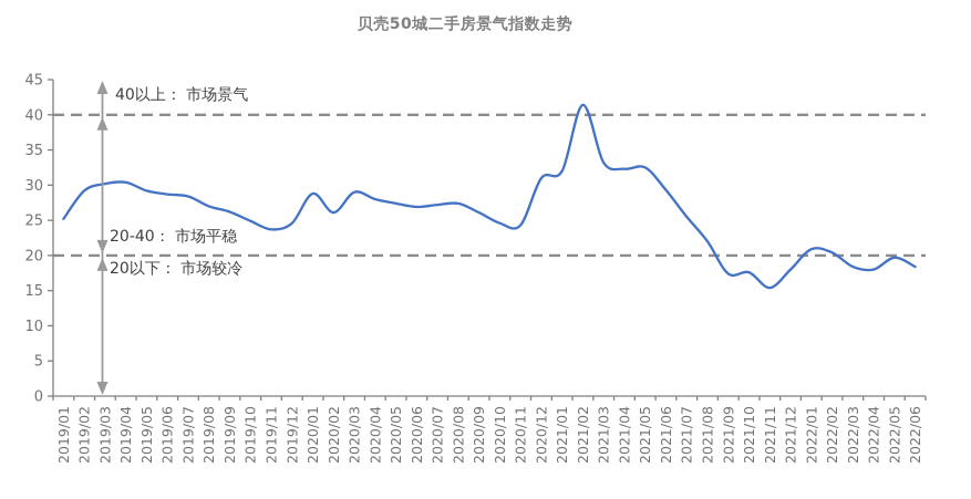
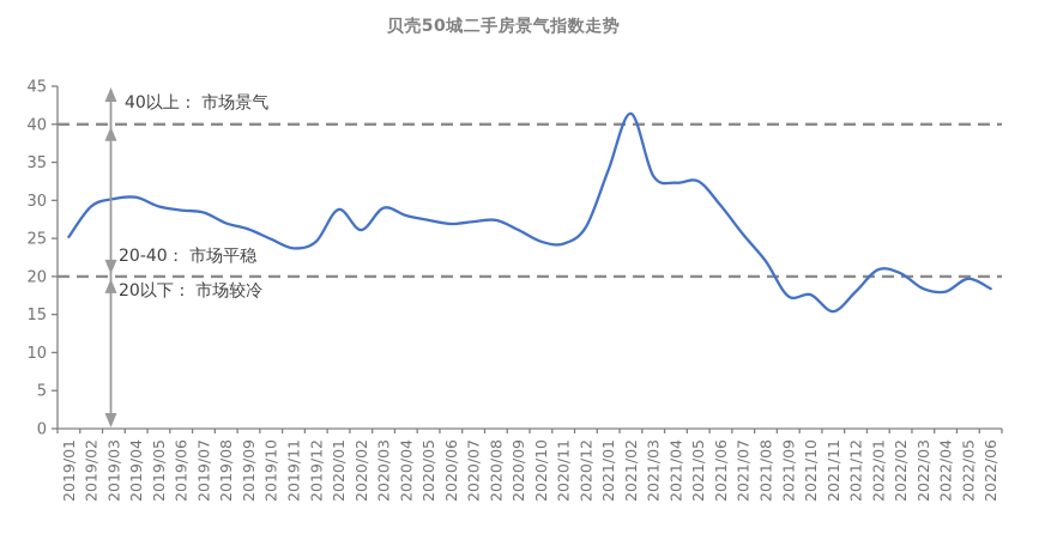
2020/12: 31 -> 26
2021/01: 32 -> 34
